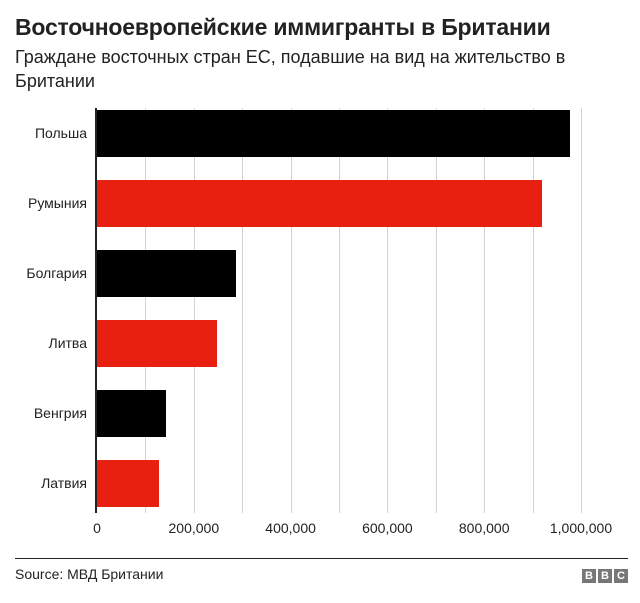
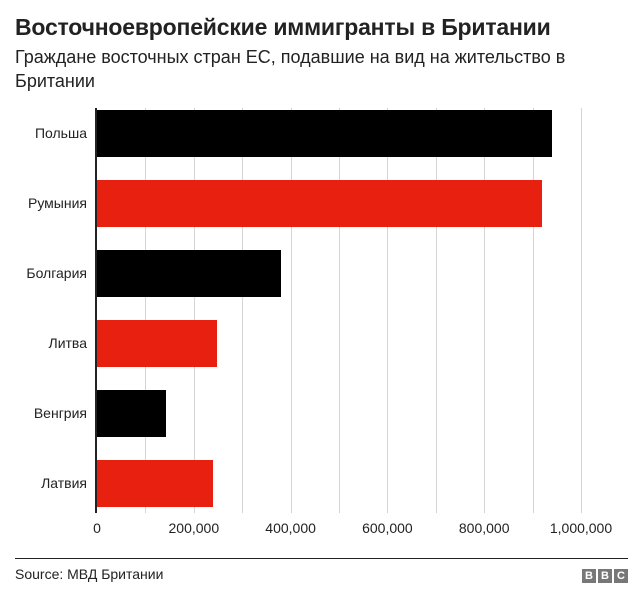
Польша: 980000 -> 940000
Болгария: 290000 -> 380000
Латвия: 130000 -> 240000
